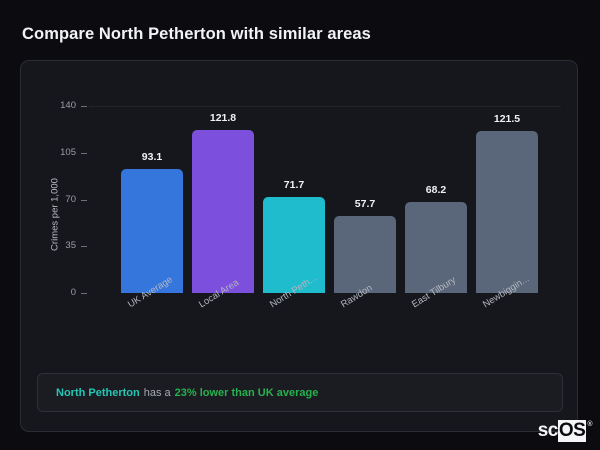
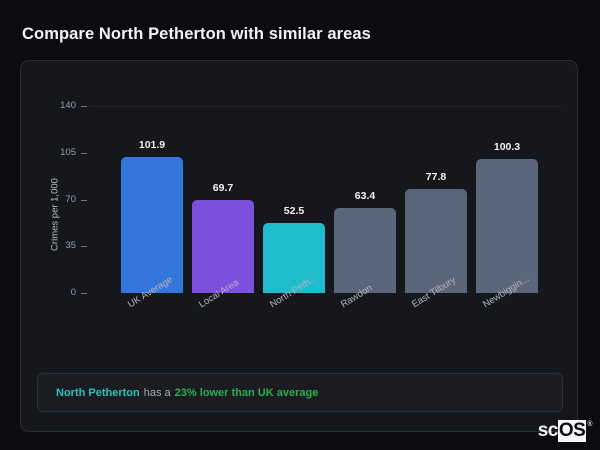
UK Average: 93.1 -> 101.9
Local Area: 121.8 -> 69.7
North Peth...: 71.7 -> 52.5
Rawdon: 57.7 -> 63.4
East Tilbury: 68.2 -> 77.8
Newbiggin...: 121.5 -> 100.3
